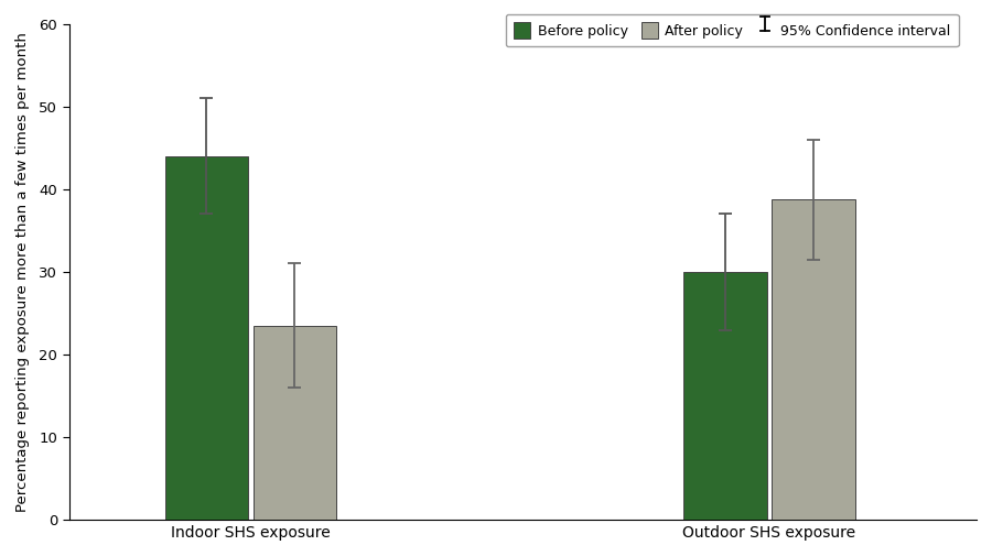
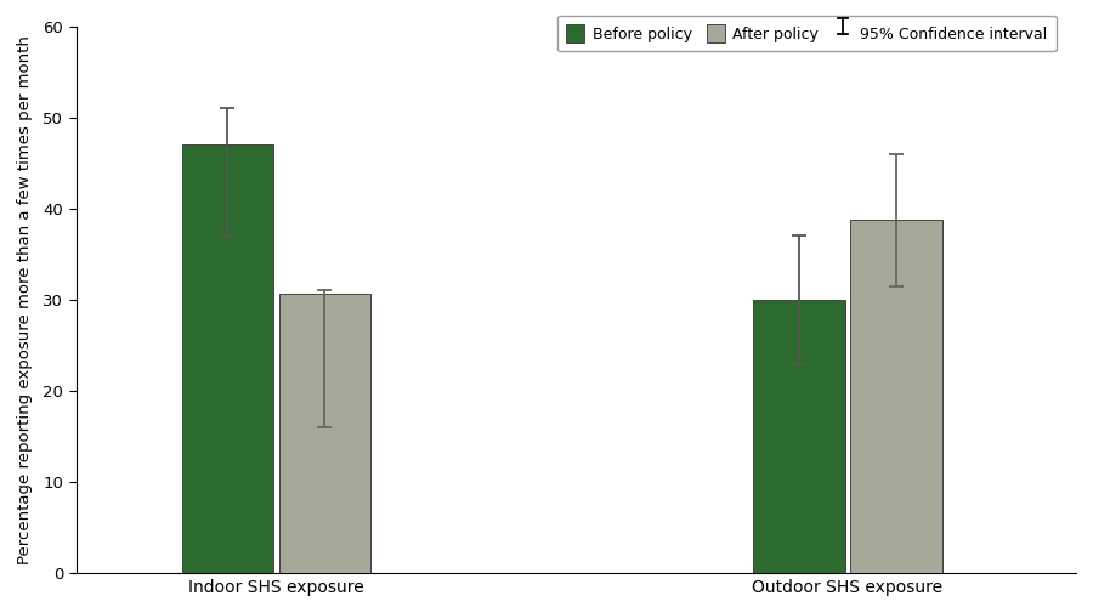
Before policy/Indoor SHS exposure: 44 -> 47
After policy/Indoor SHS exposure: 23.5 -> 30.6
